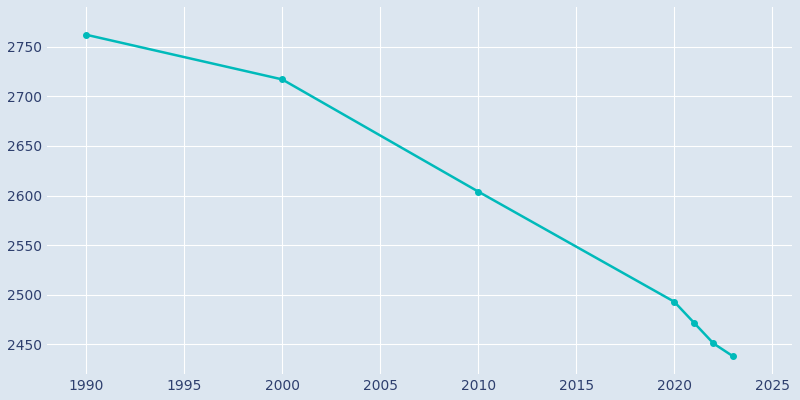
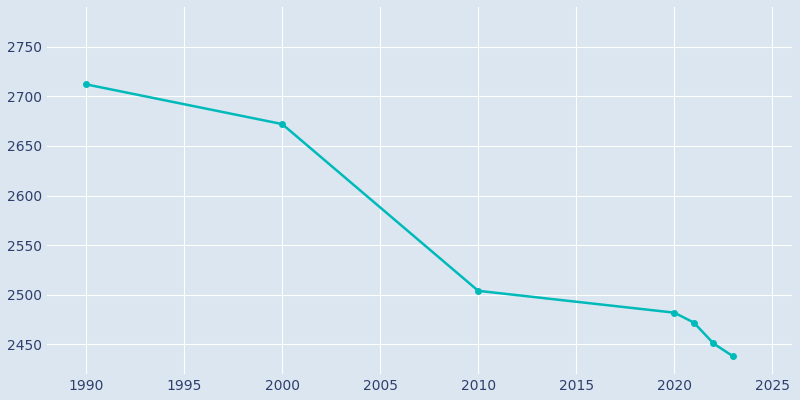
1990: 2762 -> 2712
2000: 2717 -> 2672
2010: 2604 -> 2504
2020: 2493 -> 2482
